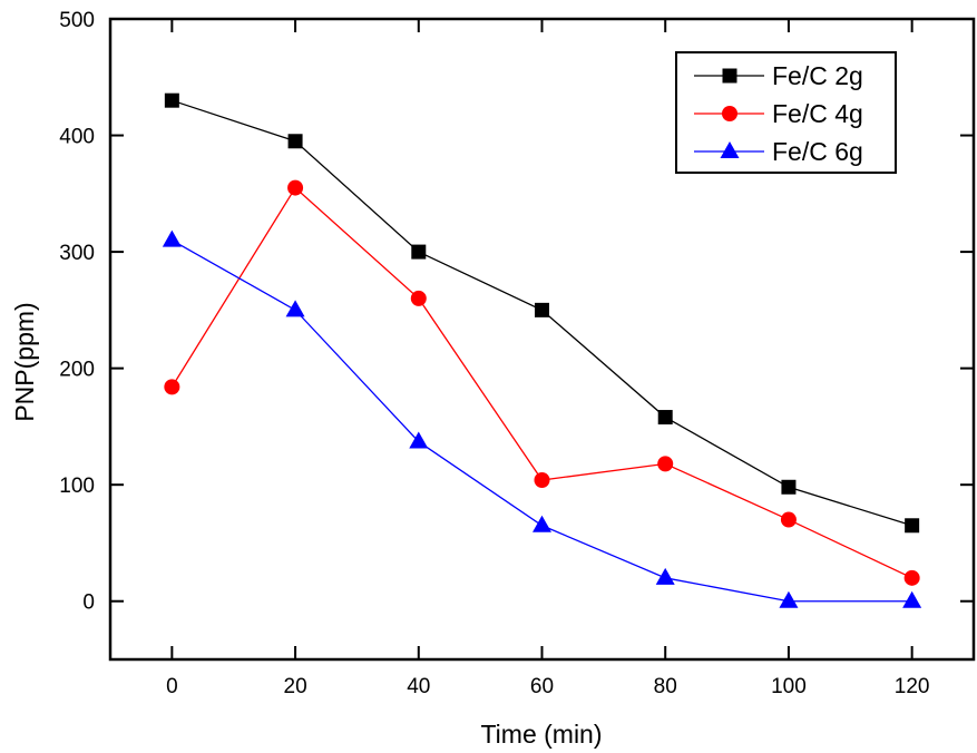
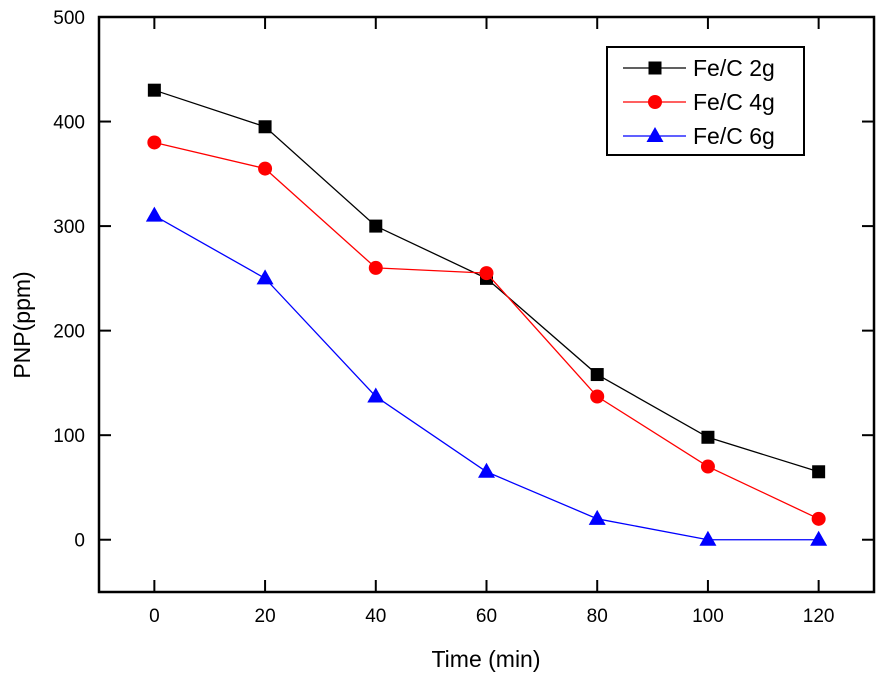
Fe/C 4g/0: 184 -> 380
Fe/C 4g/60: 104 -> 255
Fe/C 4g/80: 118 -> 137
